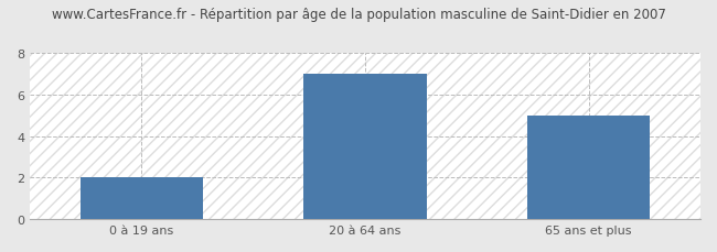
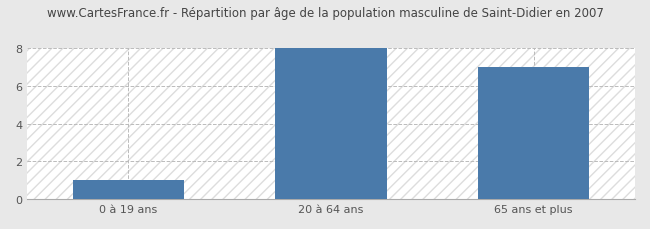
0 à 19 ans: 2 -> 1
20 à 64 ans: 7 -> 8
65 ans et plus: 5 -> 7
